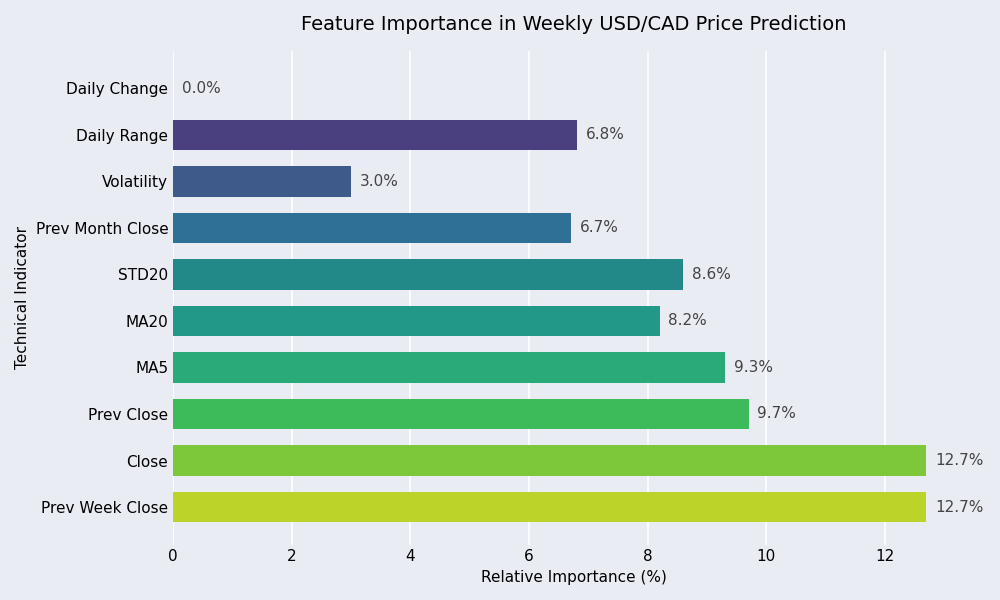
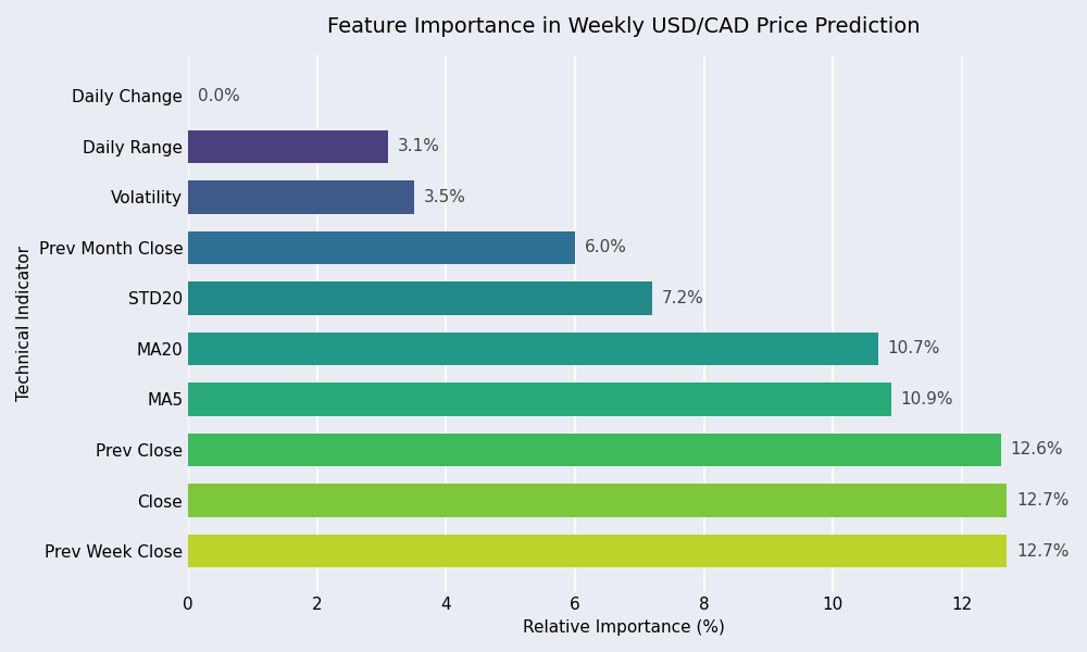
Daily Range: 6.8% -> 3.1%
Volatility: 3.0% -> 3.5%
Prev Month Close: 6.7% -> 6.0%
STD20: 8.6% -> 7.2%
MA20: 8.2% -> 10.7%
MA5: 9.3% -> 10.9%
Prev Close: 9.7% -> 12.6%
